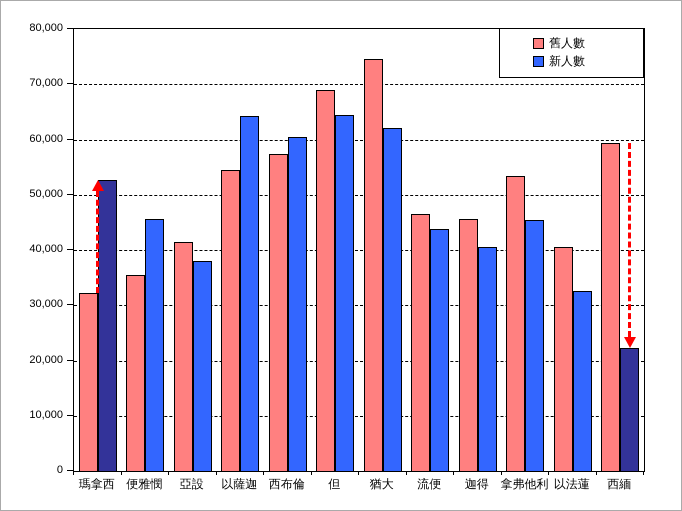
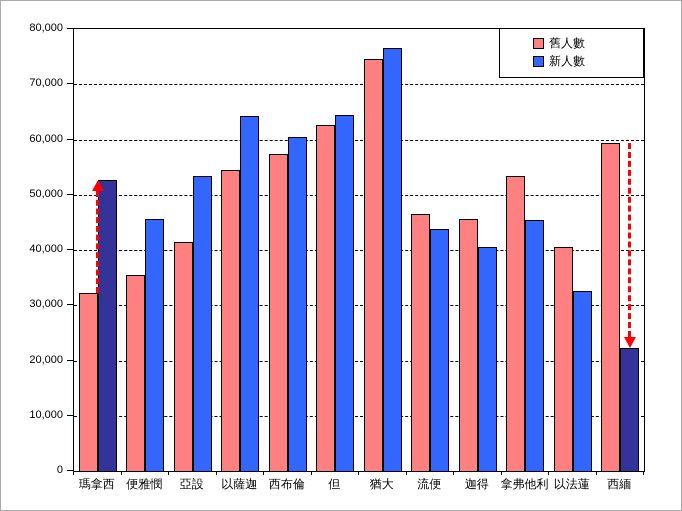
新人數/亞設: 38000 -> 53000
舊人數/但: 69000 -> 63000
新人數/猶大: 62000 -> 76000
